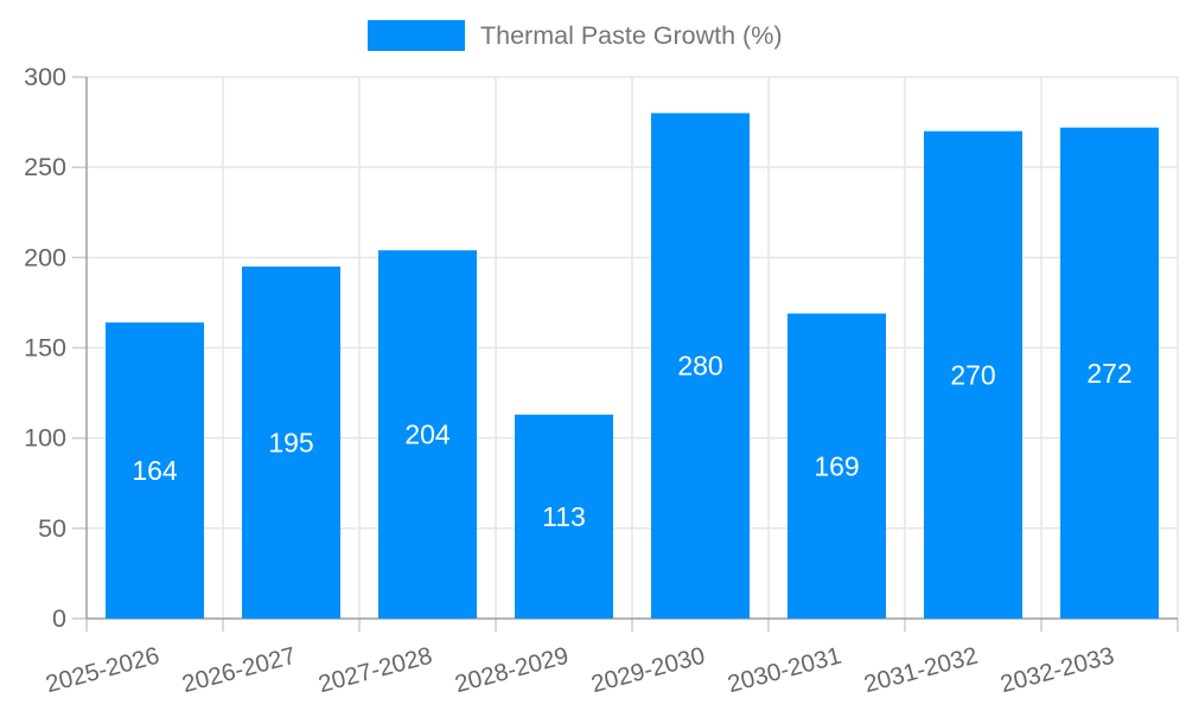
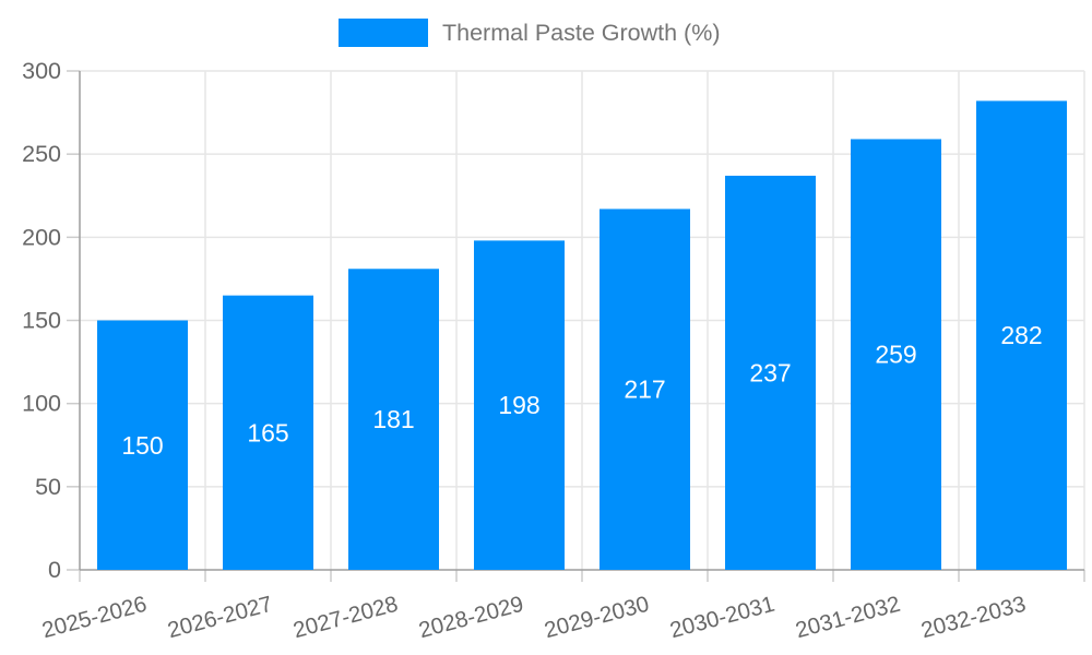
2025-2026: 164 -> 150
2026-2027: 195 -> 165
2027-2028: 204 -> 181
2028-2029: 113 -> 198
2029-2030: 280 -> 217
2030-2031: 169 -> 237
2031-2032: 270 -> 259
2032-2033: 272 -> 282
